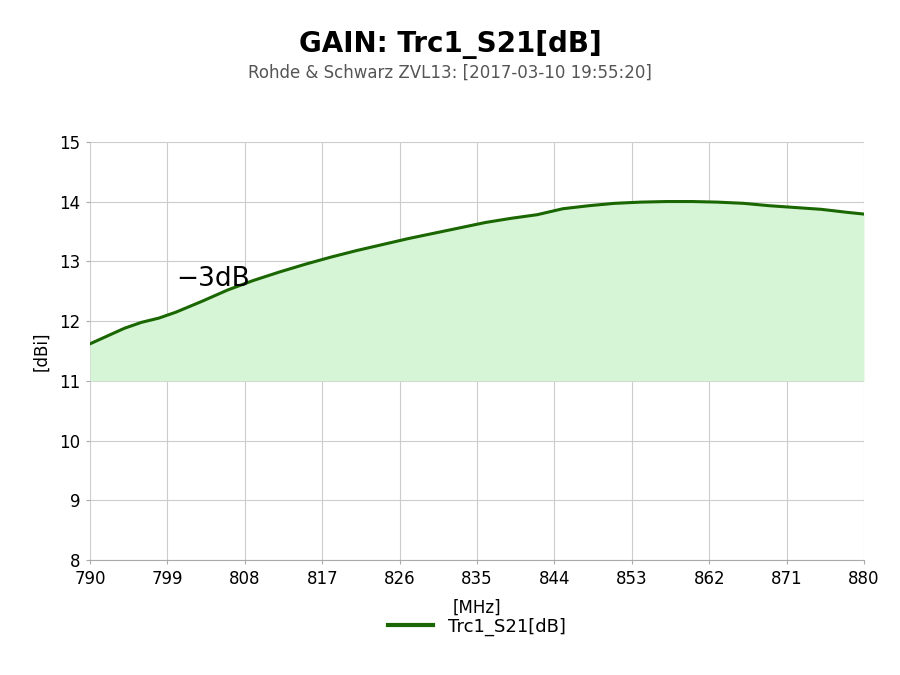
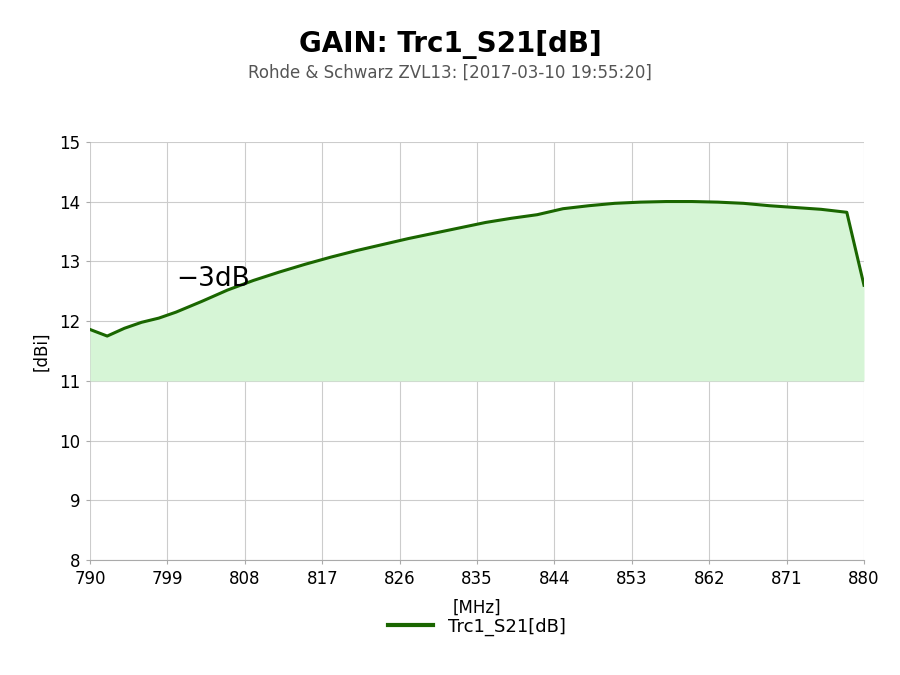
790: 11.62 -> 11.86
880: 13.79 -> 12.60
